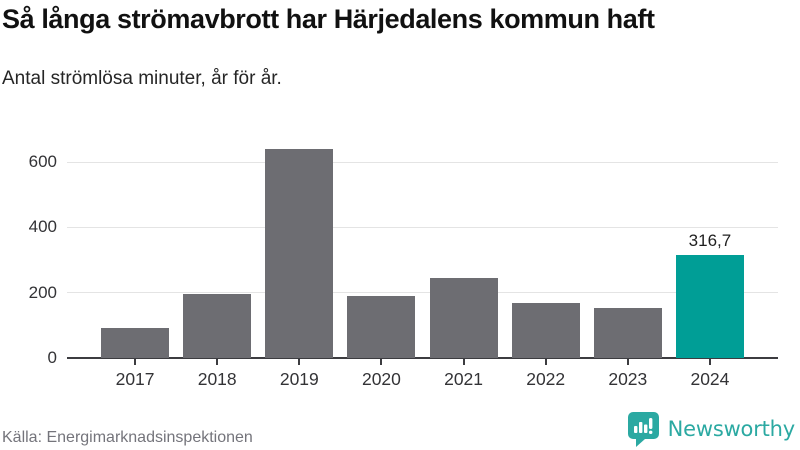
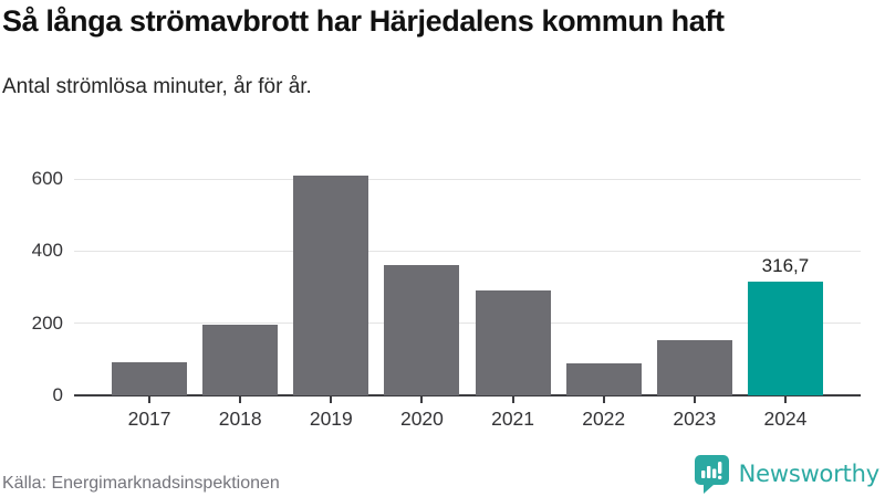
2019: 640 -> 610
2020: 190 -> 360
2021: 250 -> 290
2022: 170 -> 90
